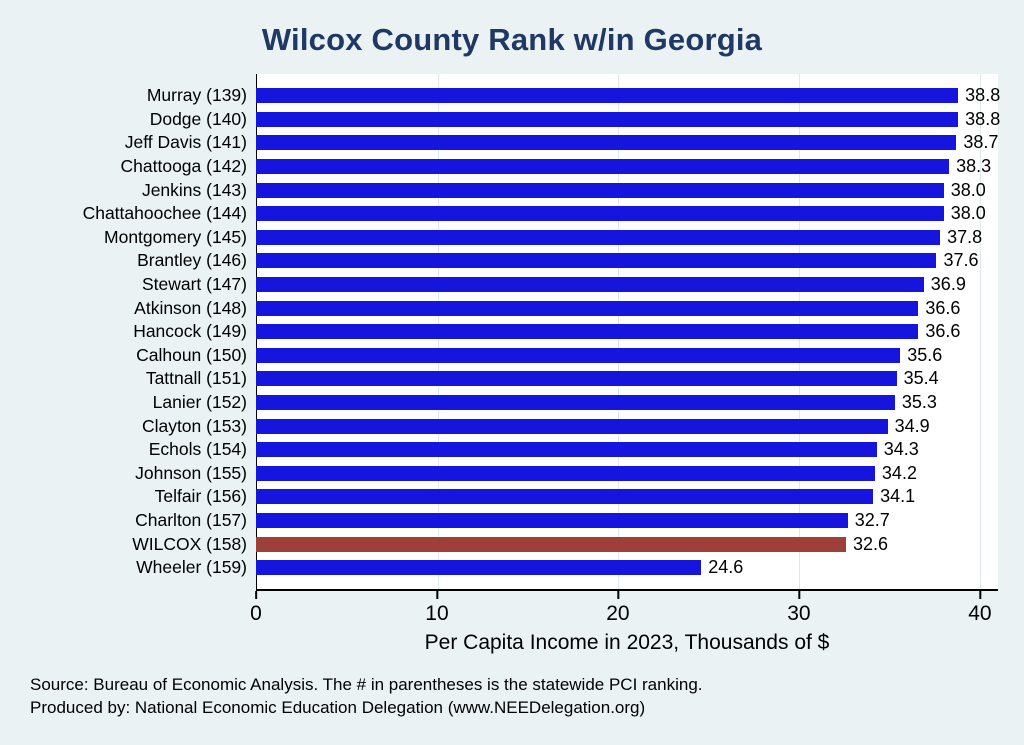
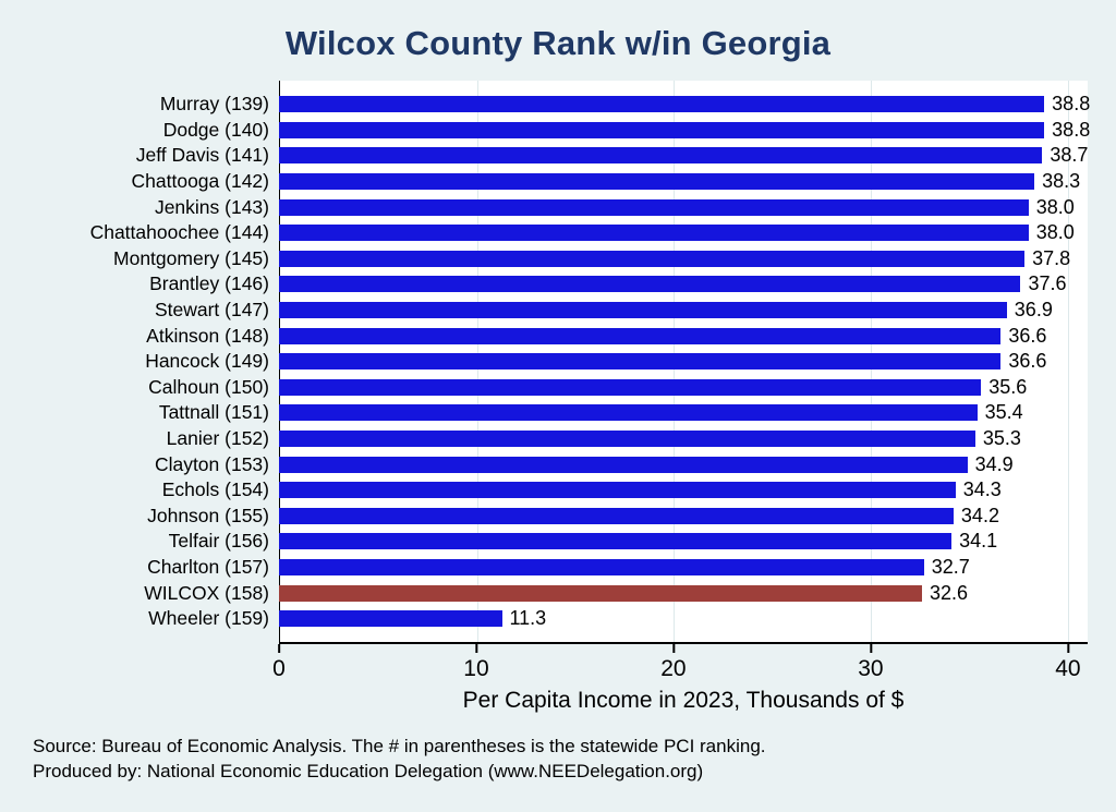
Wheeler (159): 24.6 -> 11.3
